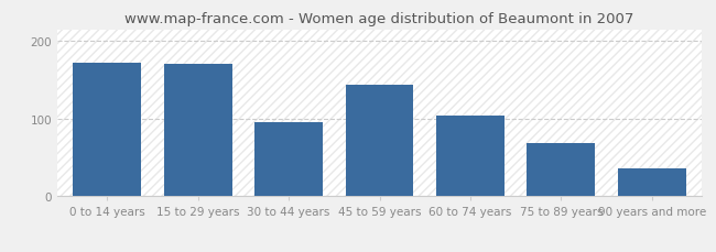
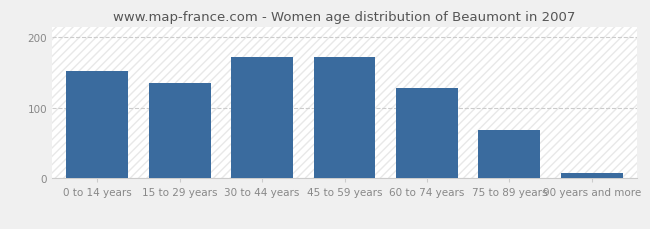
0 to 14 years: 172 -> 152
15 to 29 years: 170 -> 135
30 to 44 years: 96 -> 172
45 to 59 years: 144 -> 172
60 to 74 years: 104 -> 128
90 years and more: 36 -> 7
